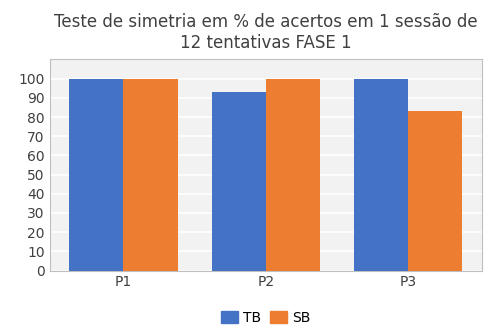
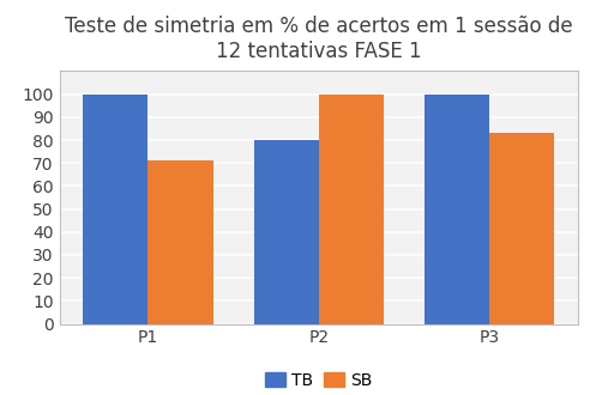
SB/P1: 100 -> 71
TB/P2: 93 -> 80
